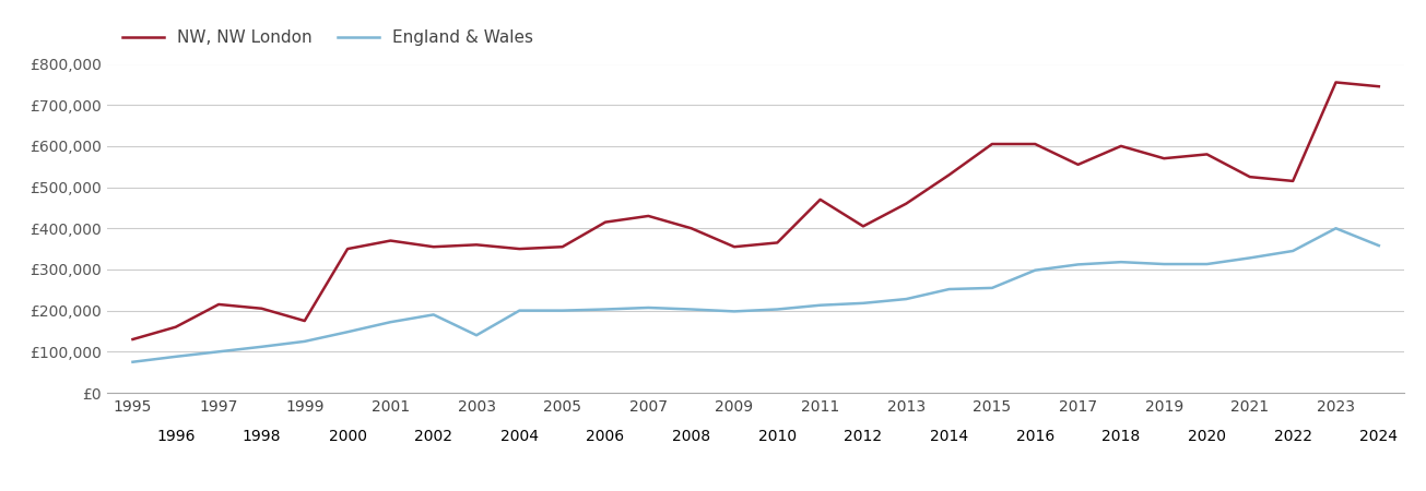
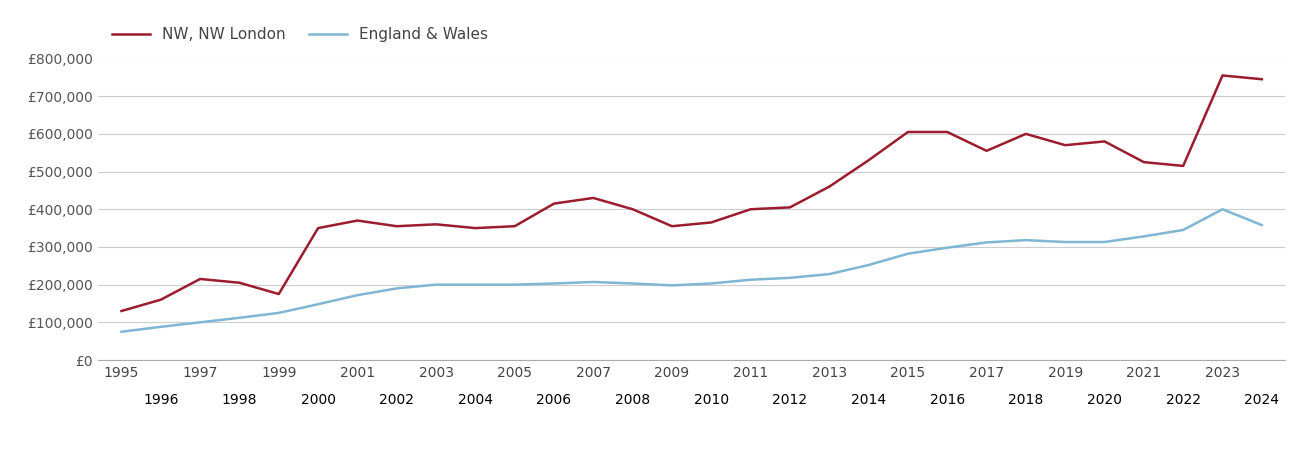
England & Wales/2003: £140,000 -> £200,000
NW, NW London/2011: £470,000 -> £400,000
England & Wales/2015: £255,000 -> £282,000
